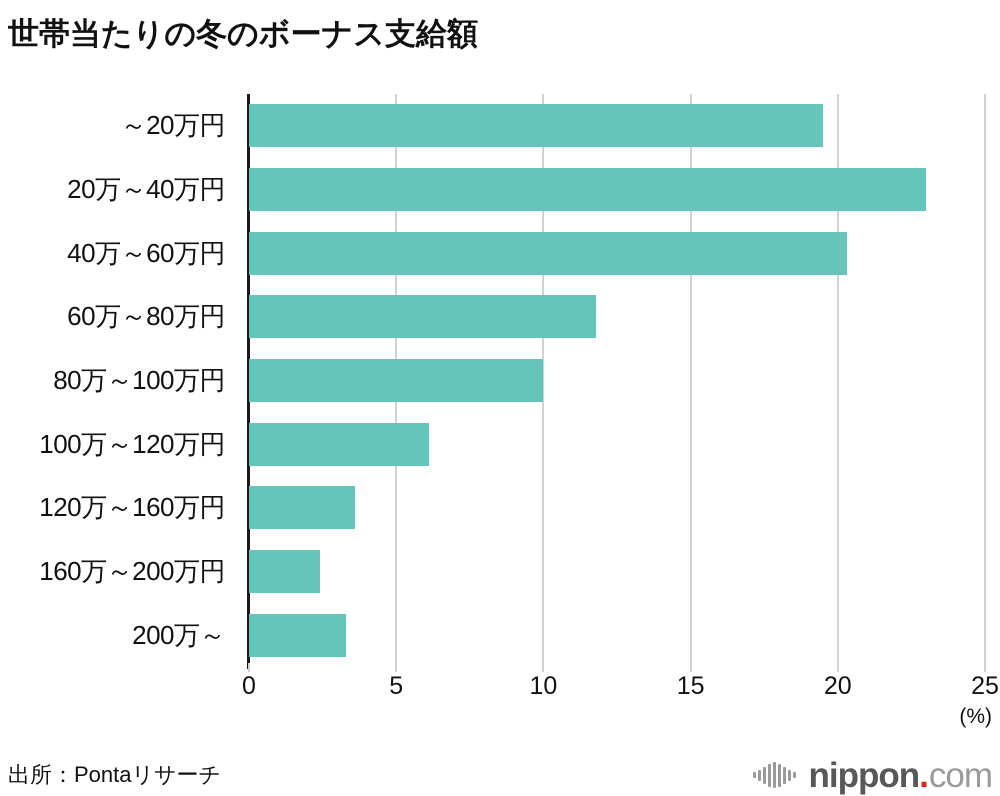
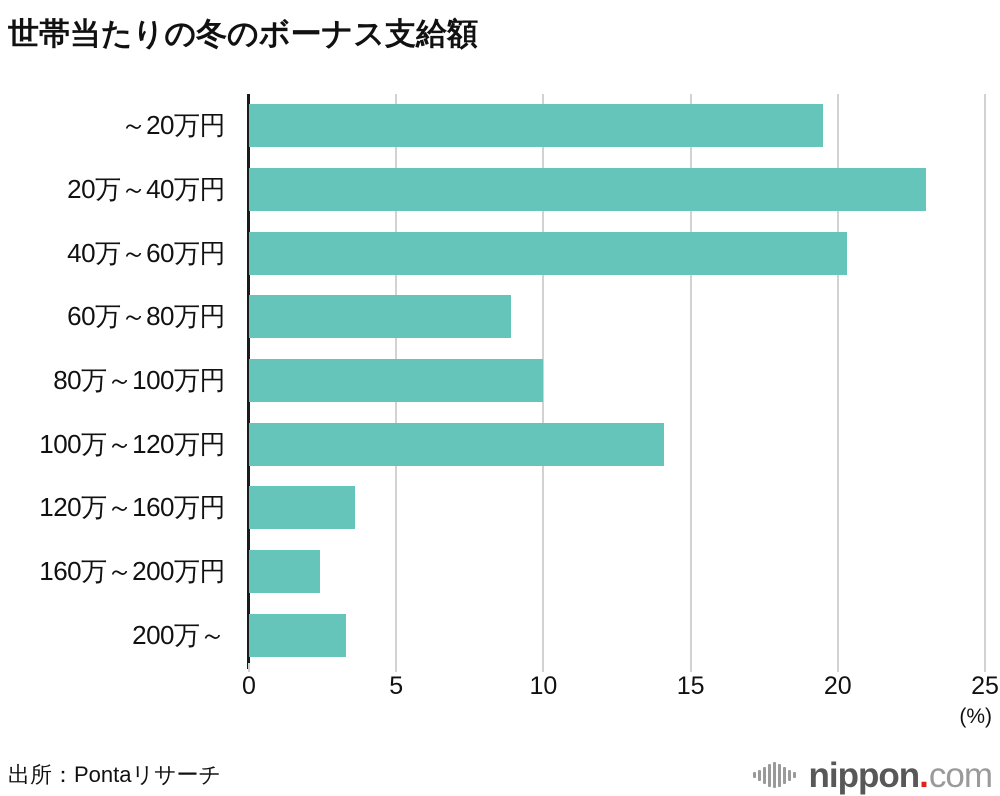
60万～80万円: 11.8 -> 8.9
100万～120万円: 6.1 -> 14.1
